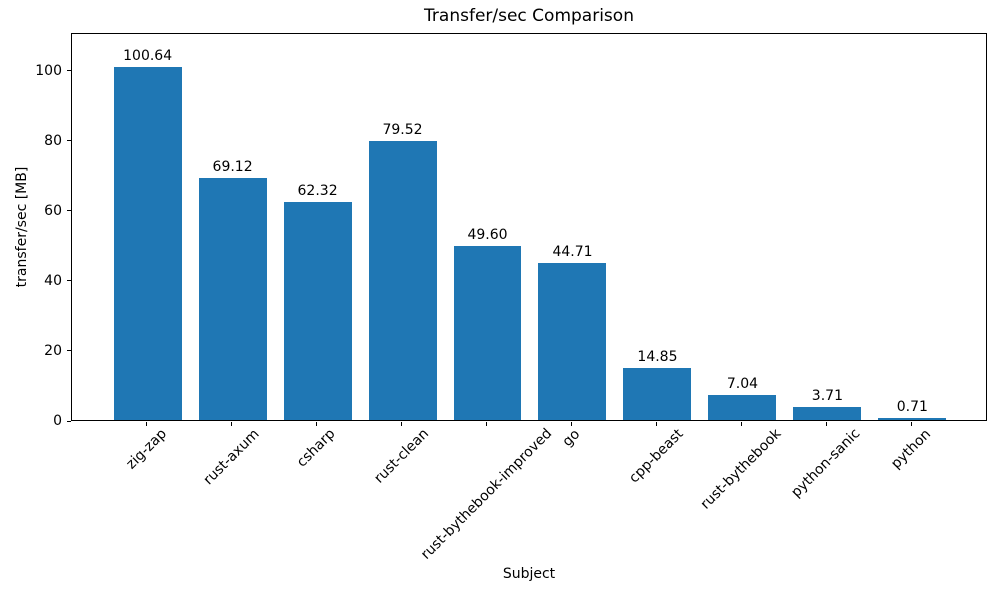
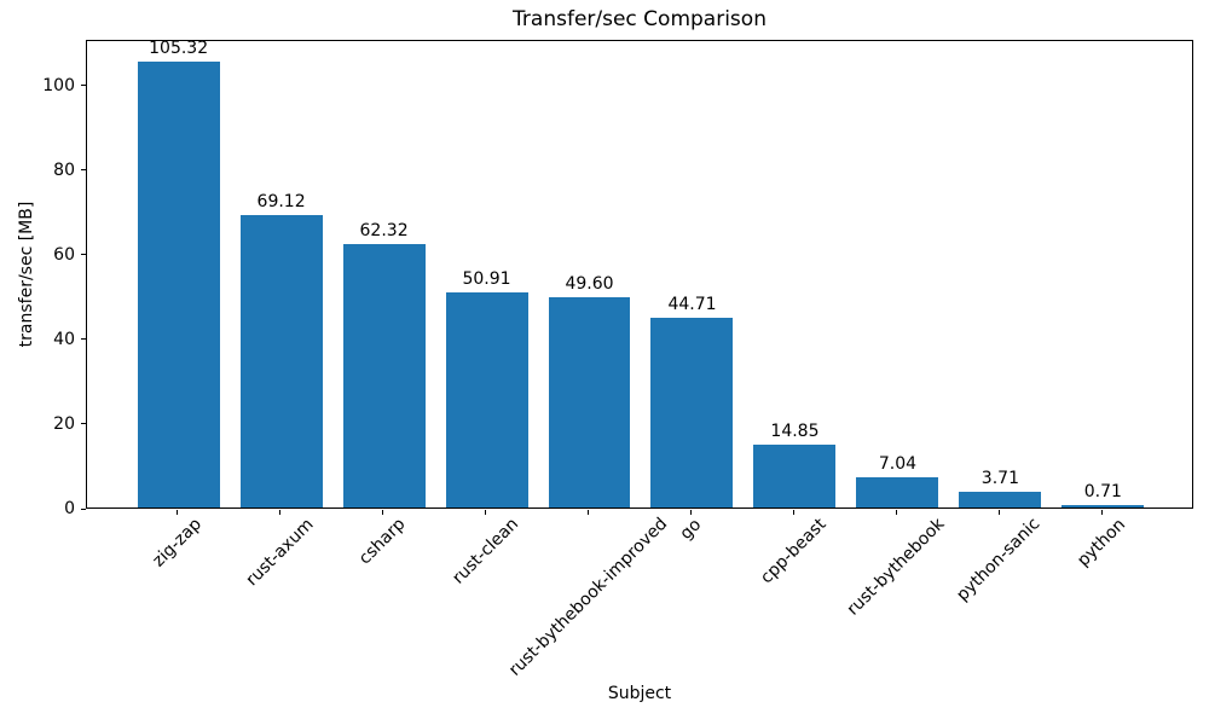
zig-zap: 100.64 -> 105.32
rust-clean: 79.52 -> 50.91
